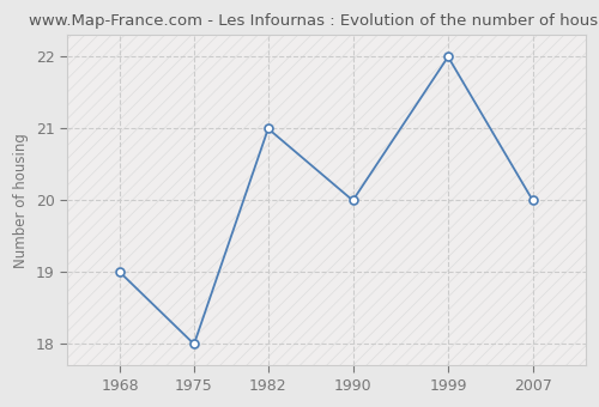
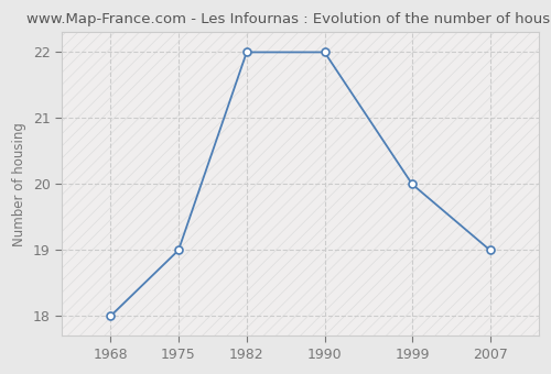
1968: 19 -> 18
1975: 18 -> 19
1982: 21 -> 22
1990: 20 -> 22
1999: 22 -> 20
2007: 20 -> 19
